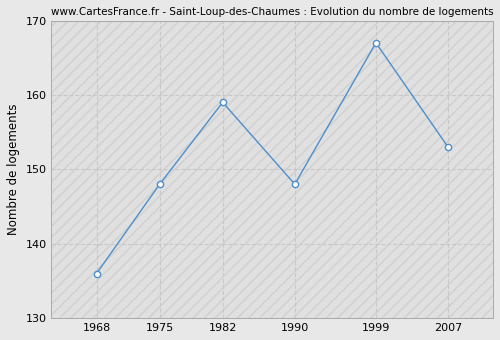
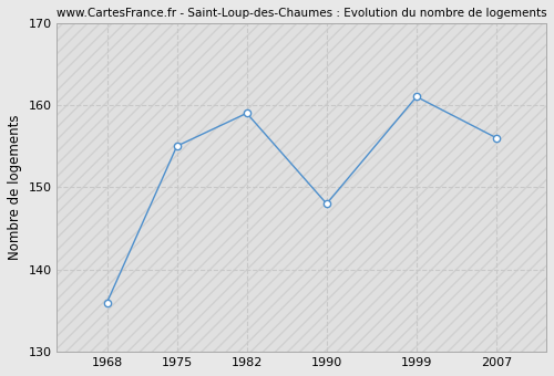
1975: 148 -> 155
1999: 167 -> 161
2007: 153 -> 156
